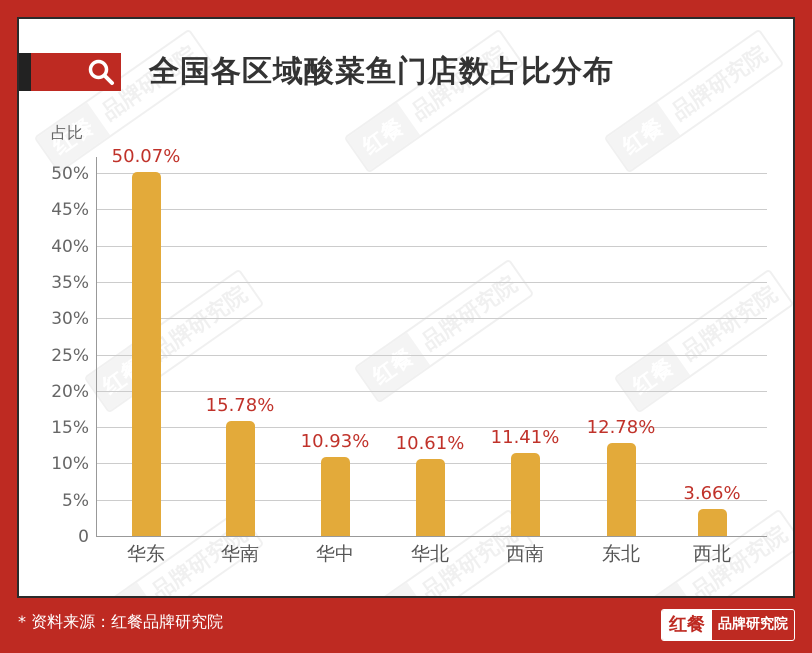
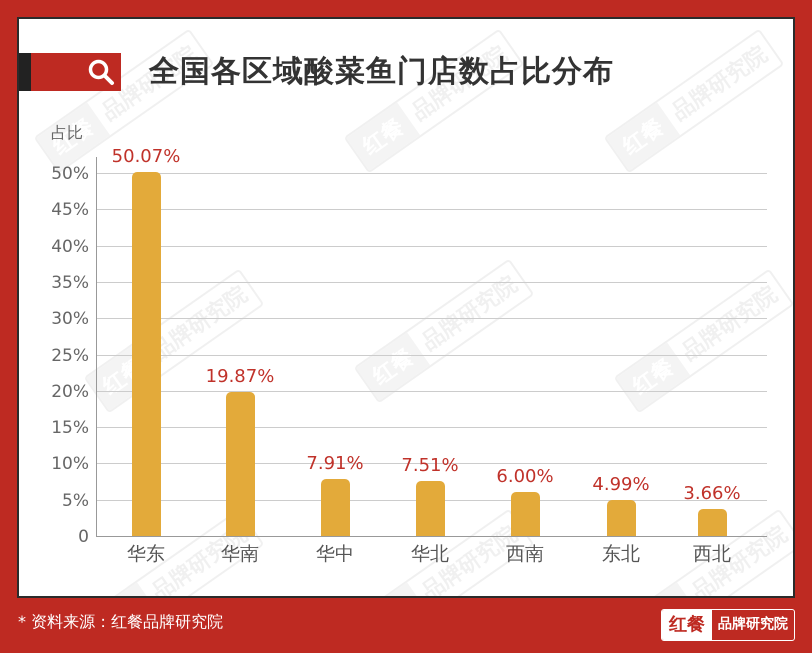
华南: 15.78% -> 19.87%
华中: 10.93% -> 7.91%
华北: 10.61% -> 7.51%
西南: 11.41% -> 6.00%
东北: 12.78% -> 4.99%
